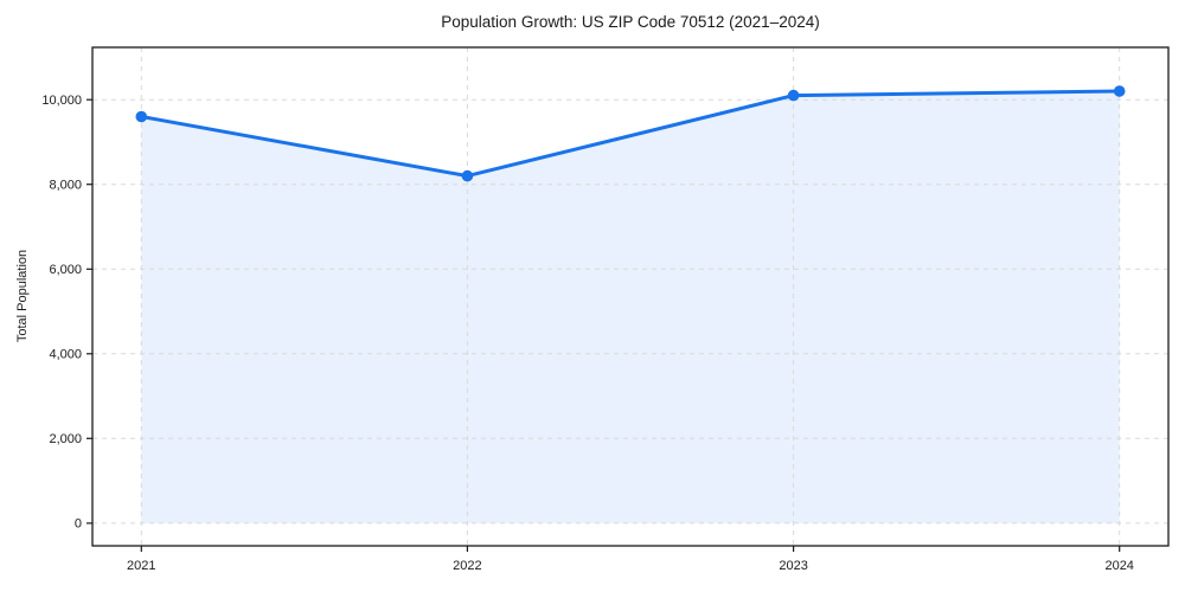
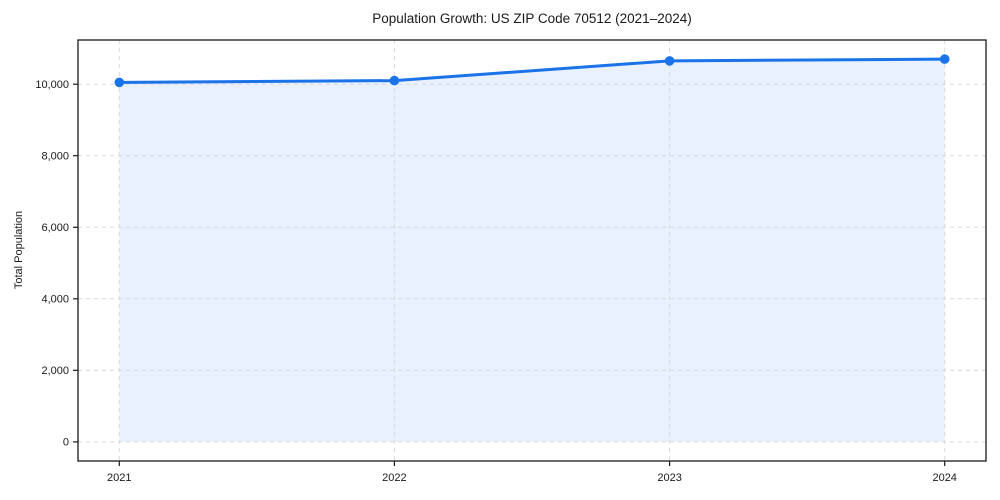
2021: 9600 -> 10000
2022: 8200 -> 10100
2023: 10100 -> 10600
2024: 10200 -> 10700
